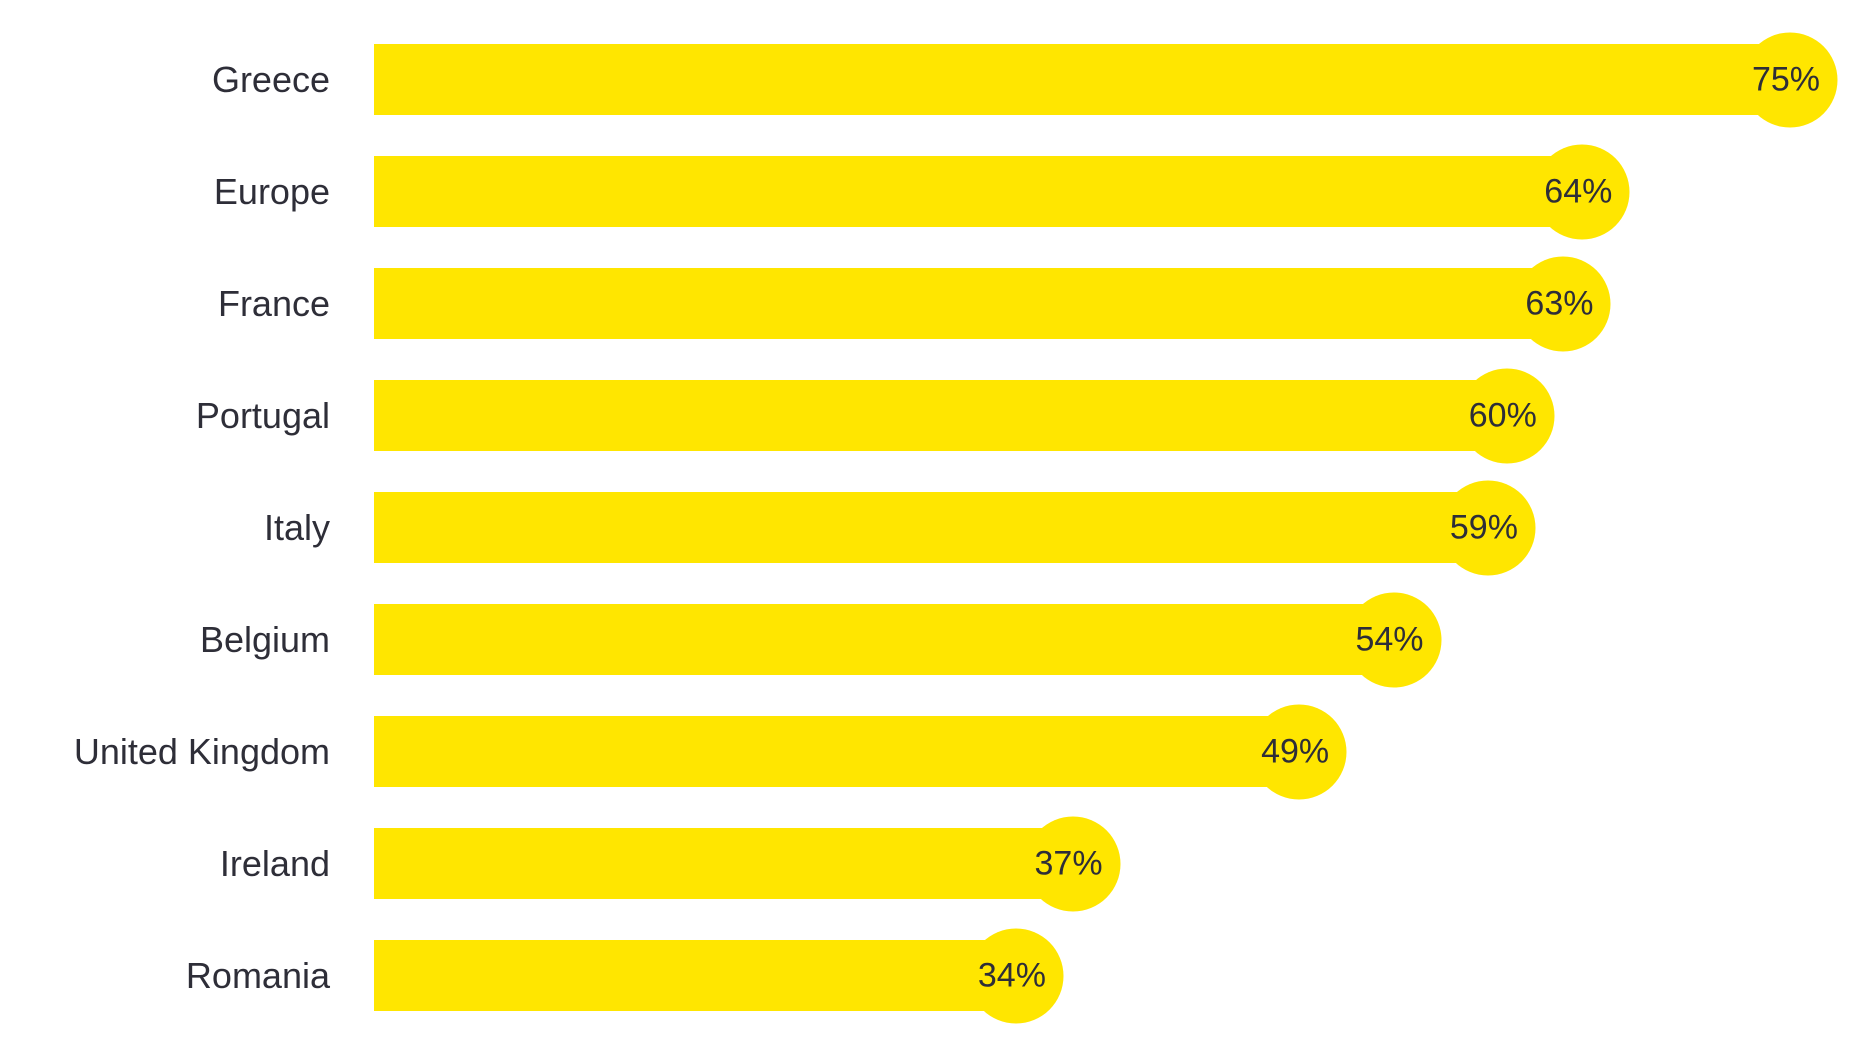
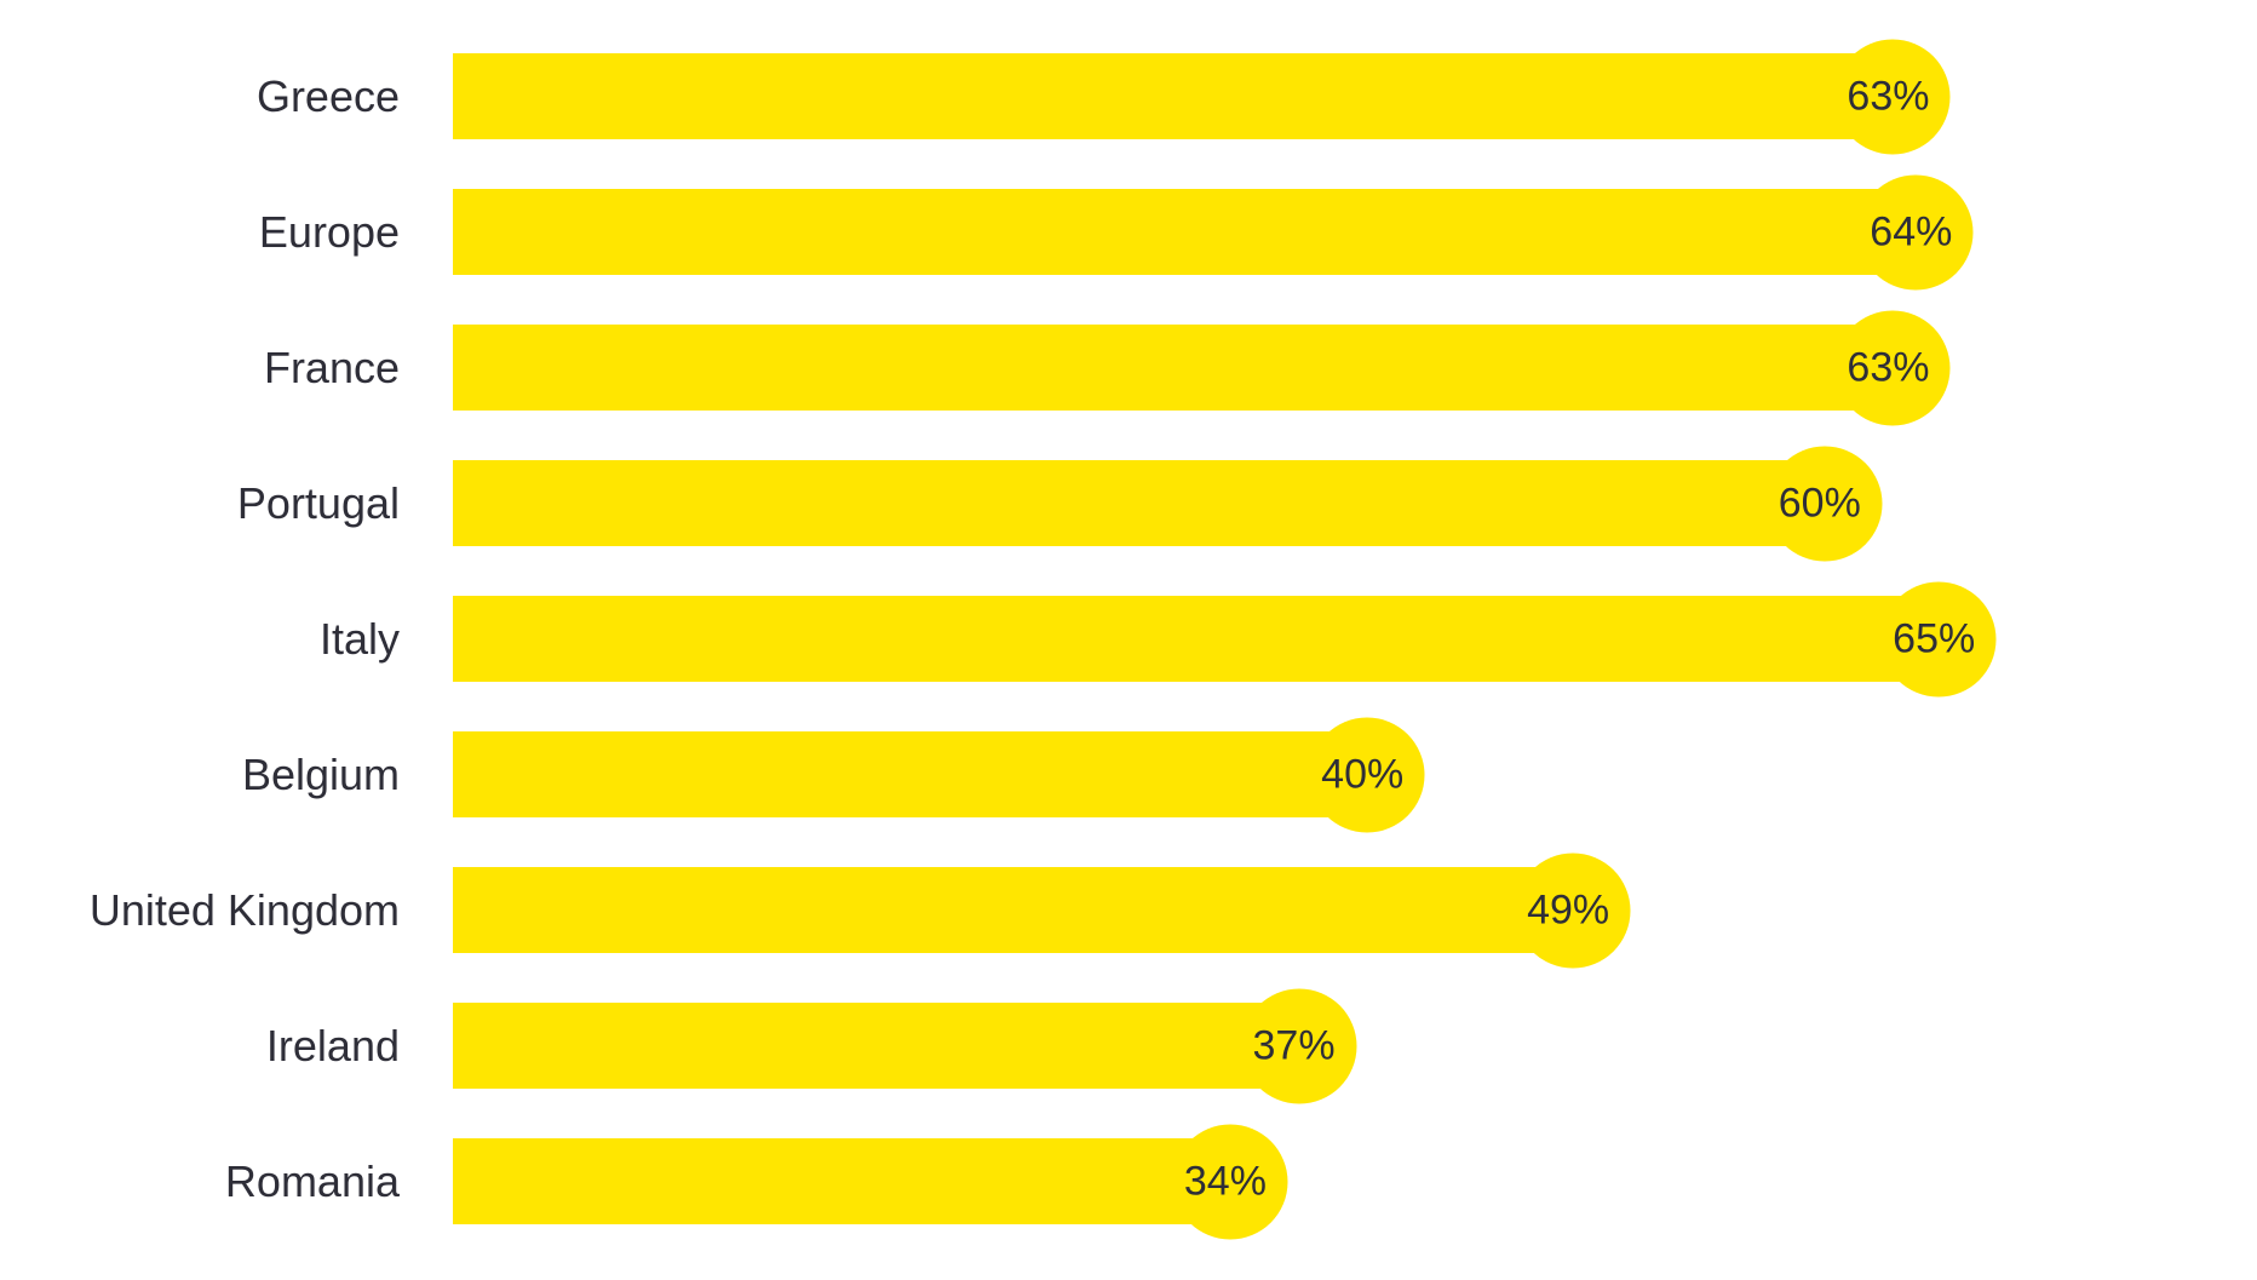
Greece: 75% -> 63%
Italy: 59% -> 65%
Belgium: 54% -> 40%
